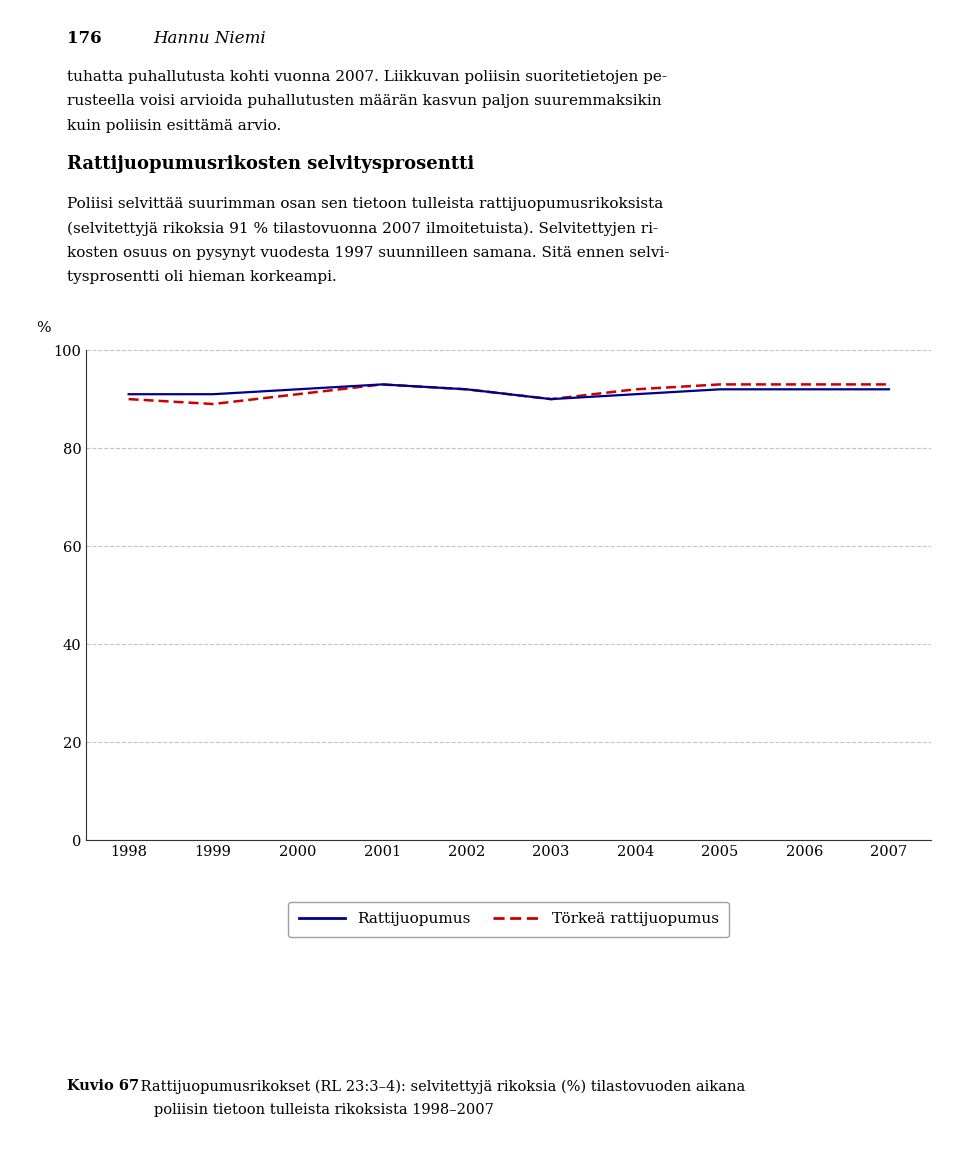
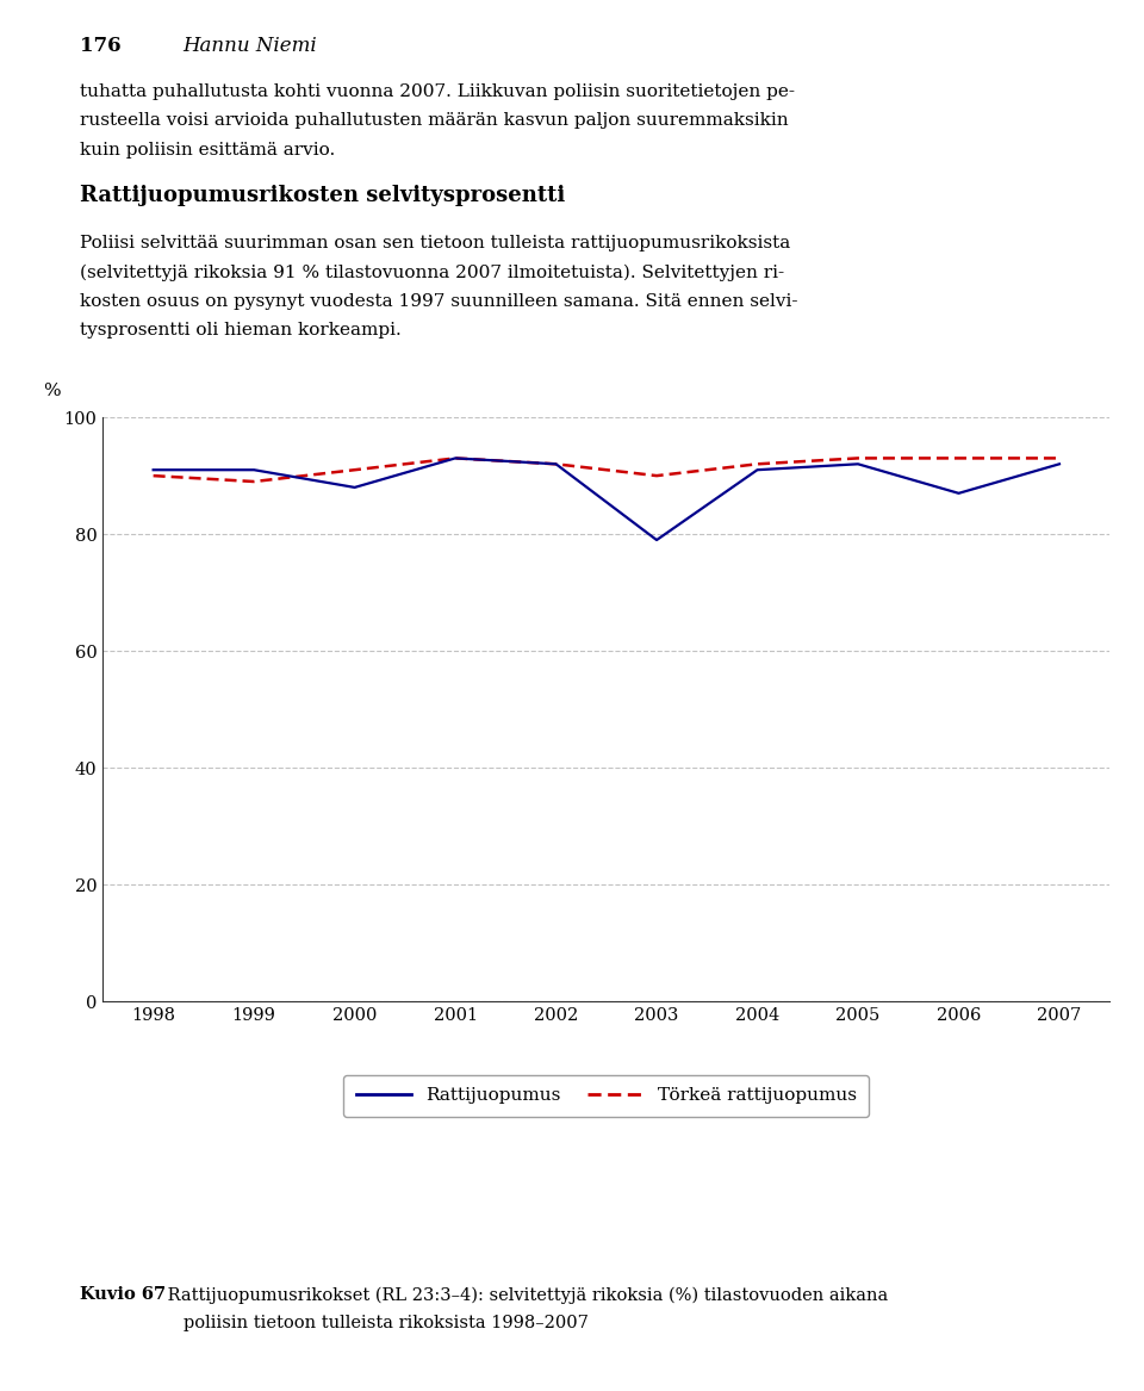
Rattijuopumus/2000: 92 -> 88
Rattijuopumus/2003: 90 -> 79
Rattijuopumus/2006: 92 -> 87
